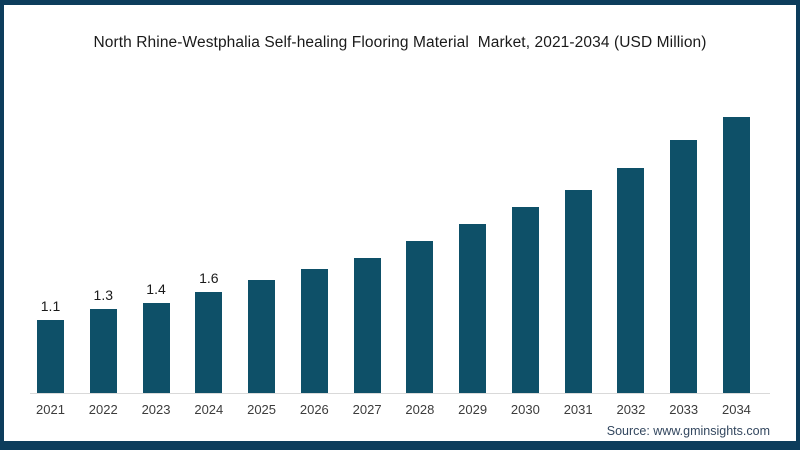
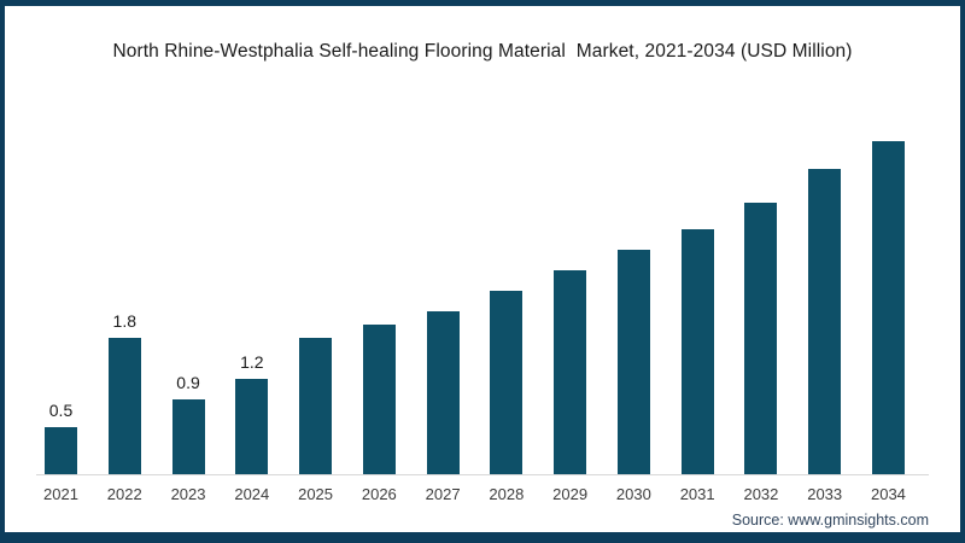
2021: 1.1 -> 0.5
2022: 1.3 -> 1.8
2023: 1.4 -> 0.9
2024: 1.6 -> 1.2
